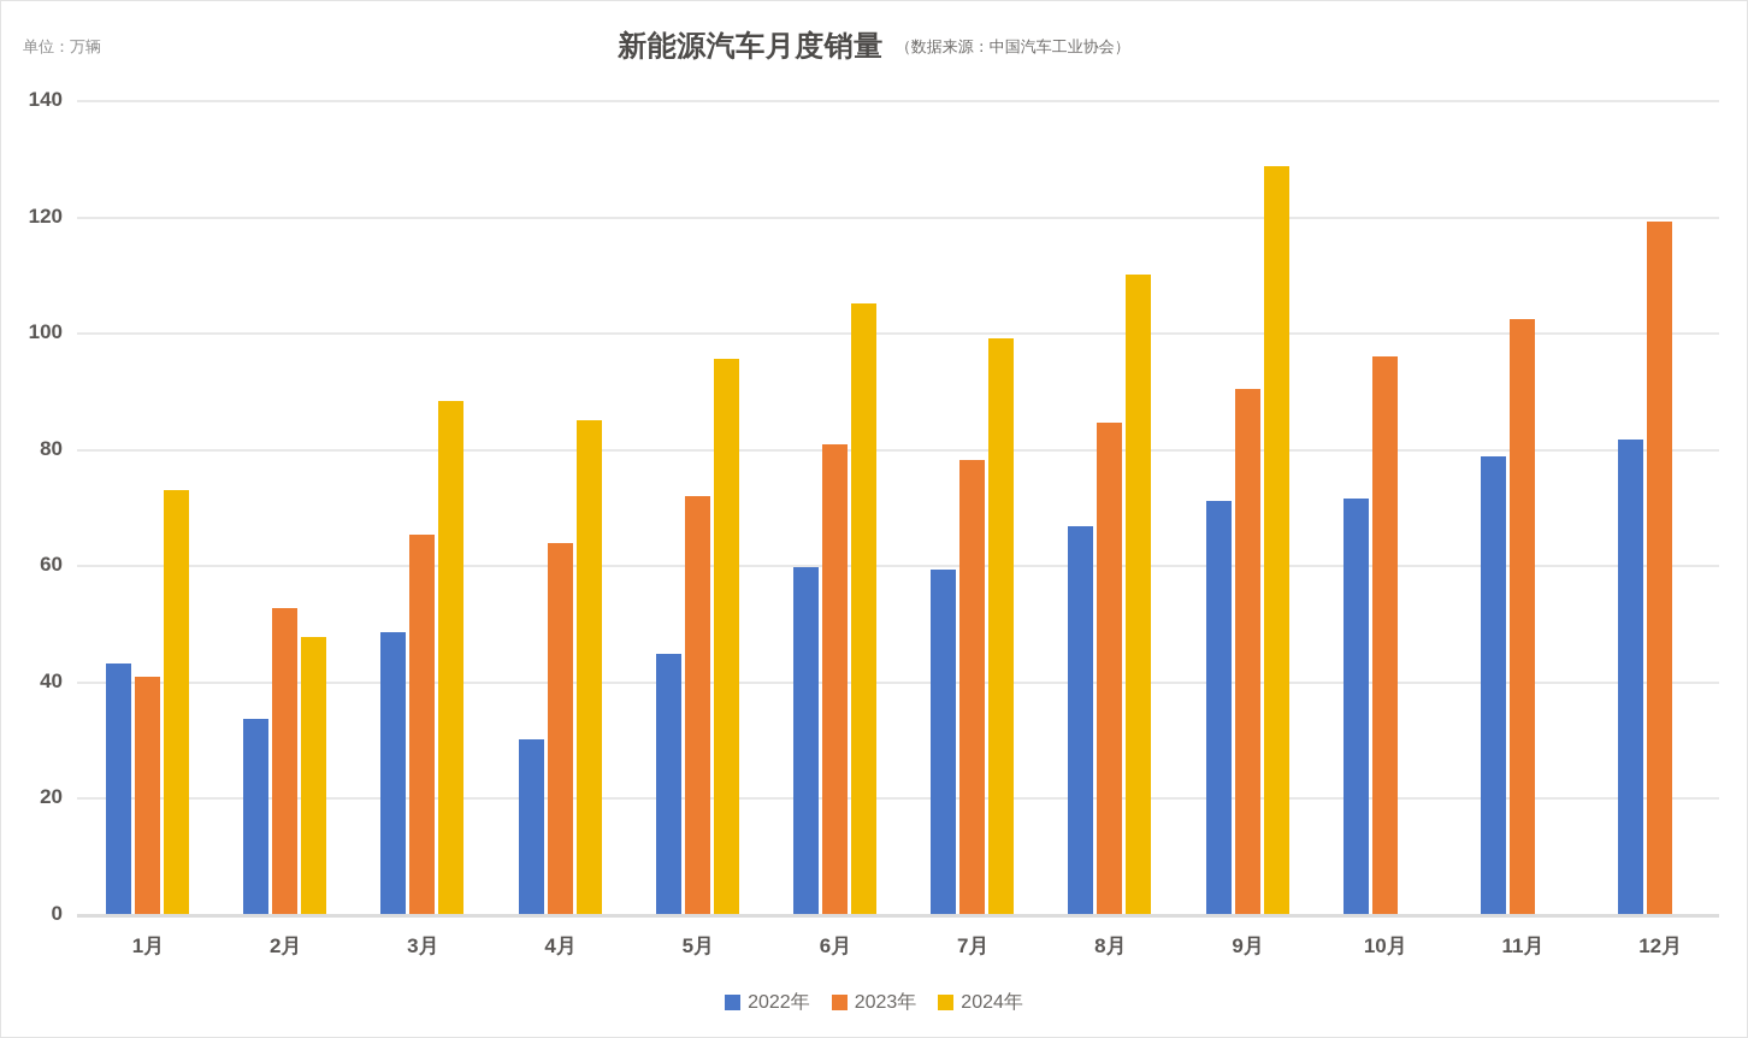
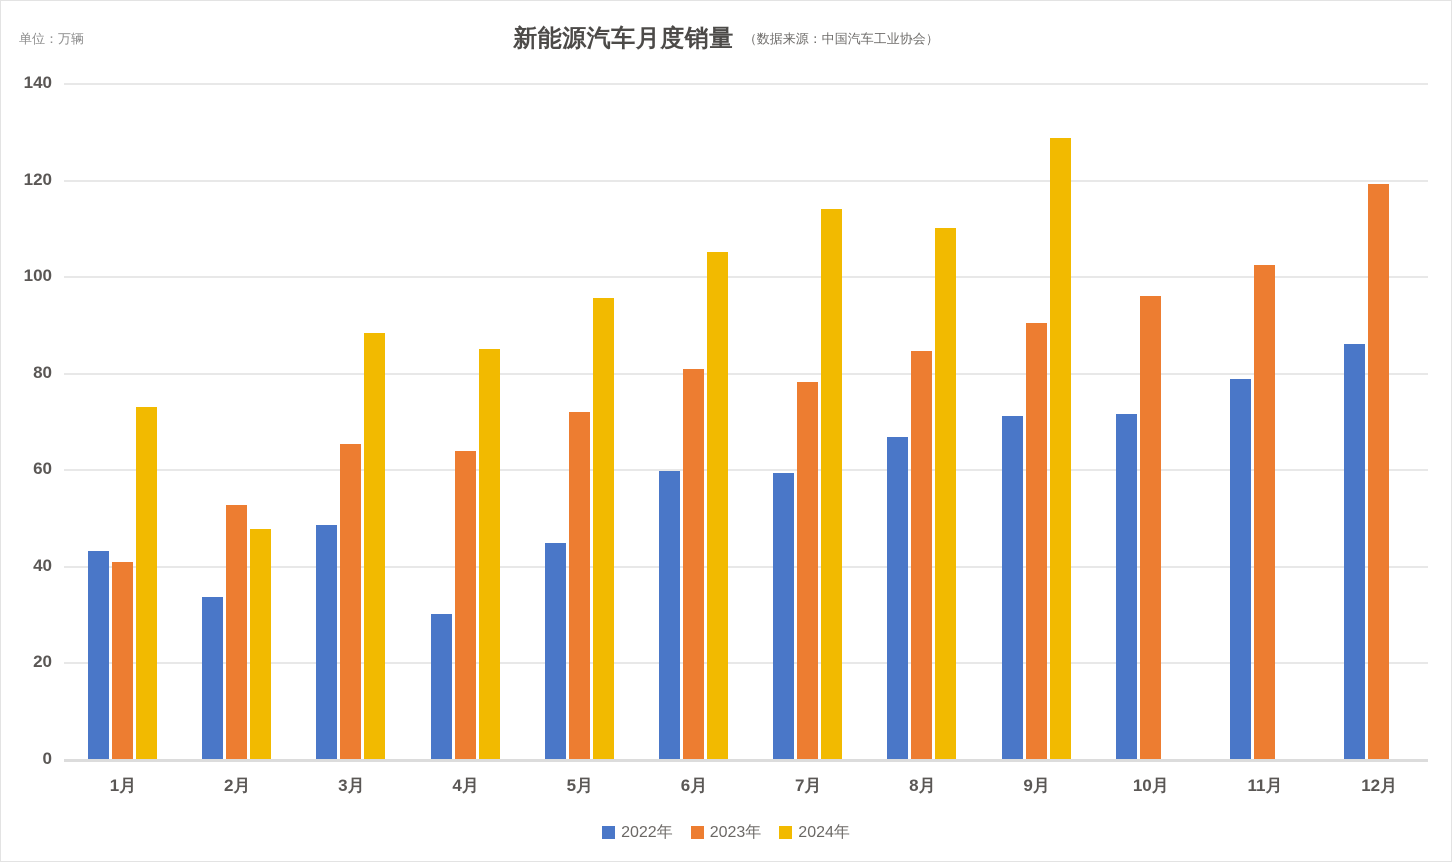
2024年/7月: 99 -> 114
2022年/12月: 82 -> 86
